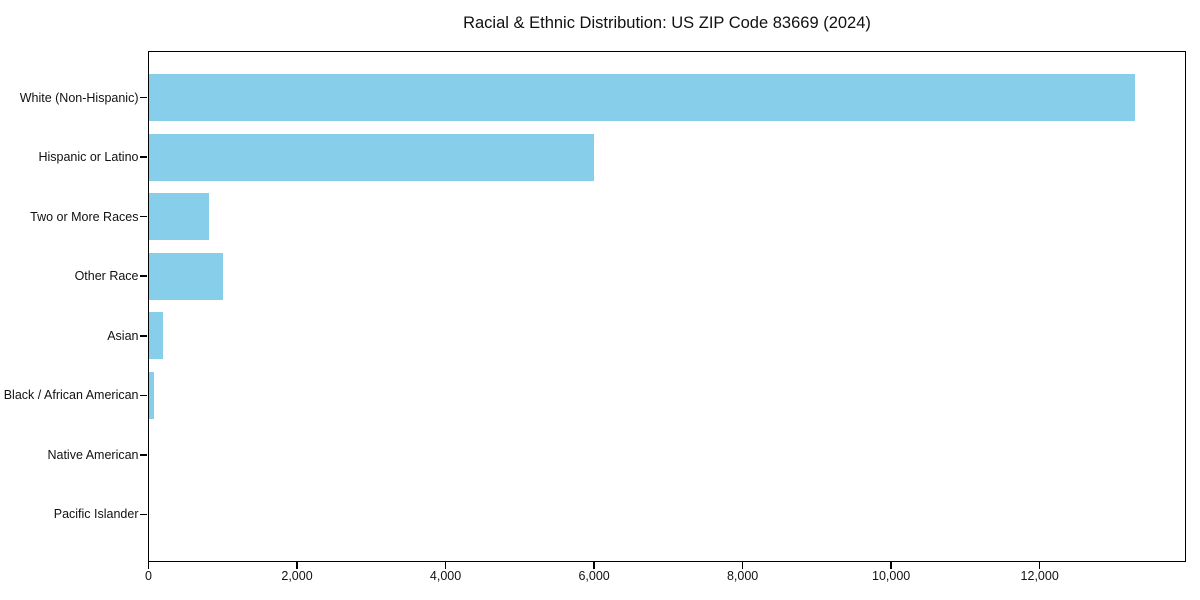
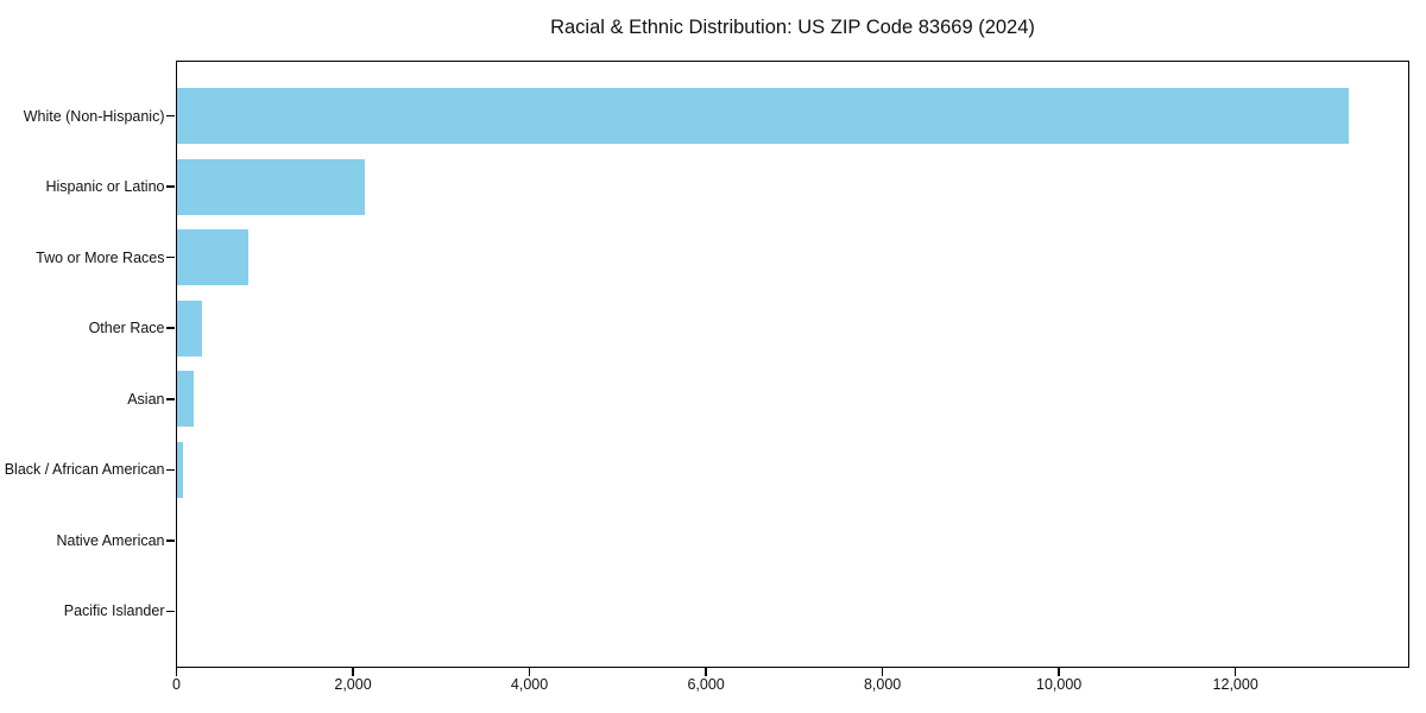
Hispanic or Latino: 6000 -> 2100
Other Race: 1000 -> 300
